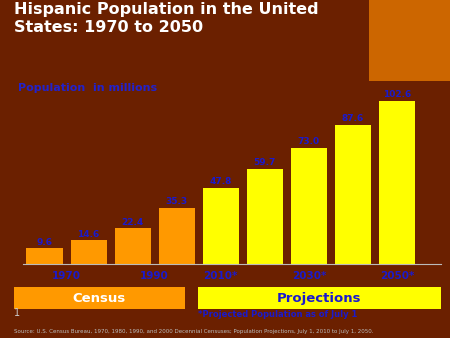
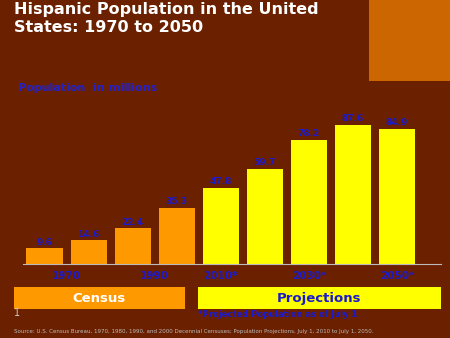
2030*: 73.0 -> 78.2
2050*: 102.6 -> 84.9
